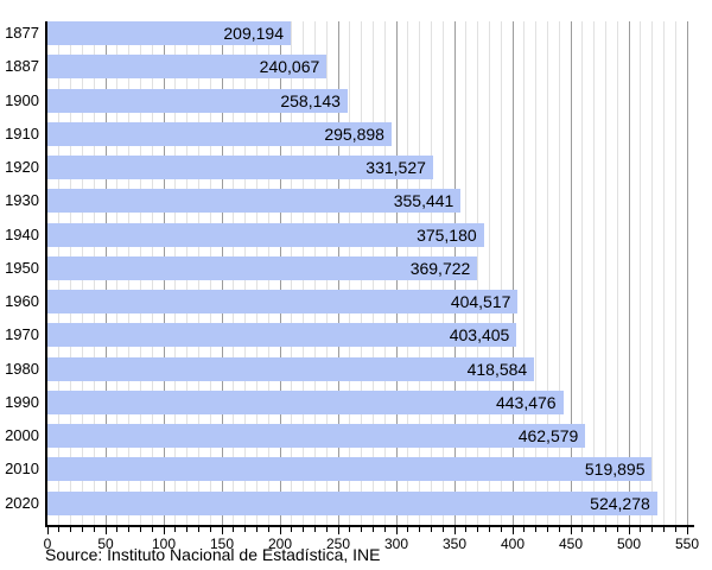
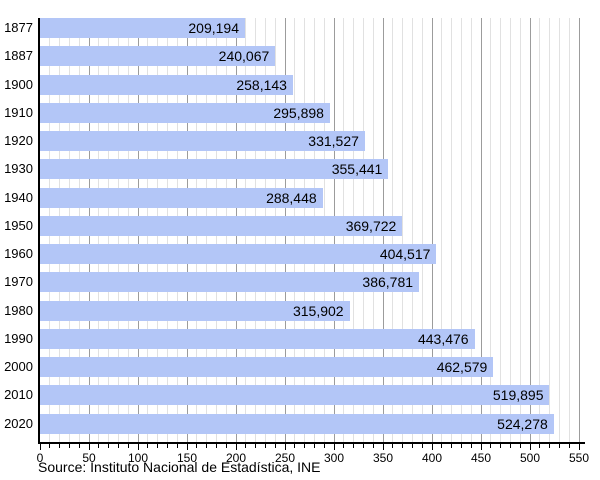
1940: 375,180 -> 288,448
1970: 403,405 -> 386,781
1980: 418,584 -> 315,902
